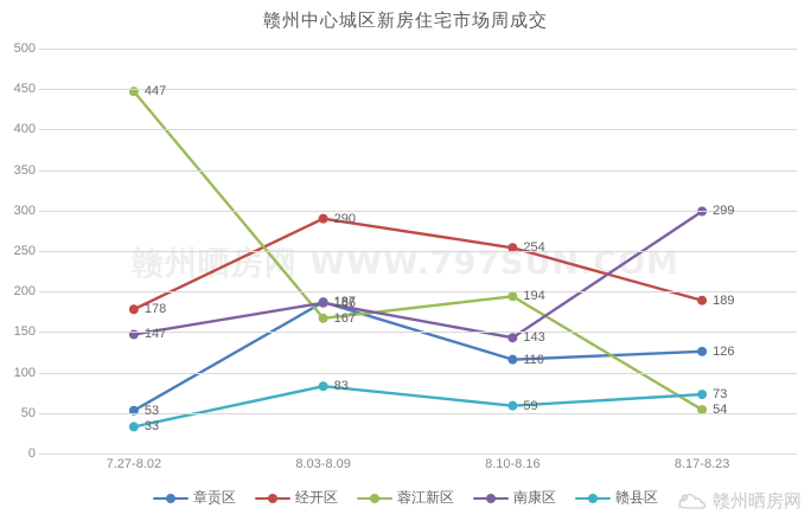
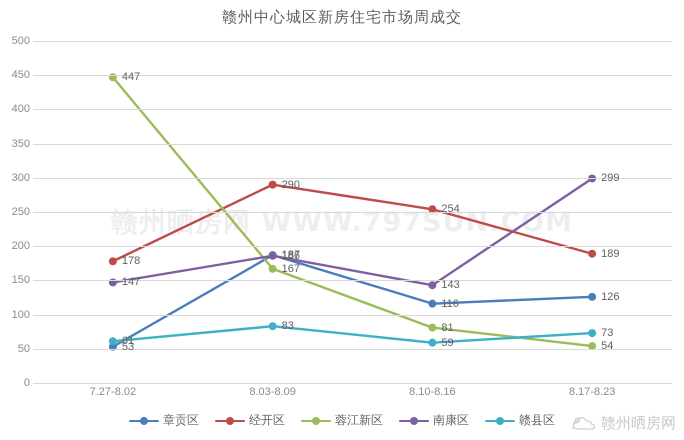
赣县区/7.27-8.02: 33 -> 61
蓉江新区/8.10-8.16: 194 -> 81
